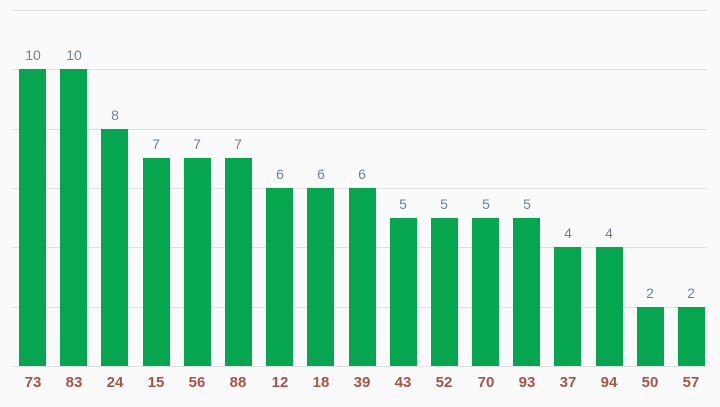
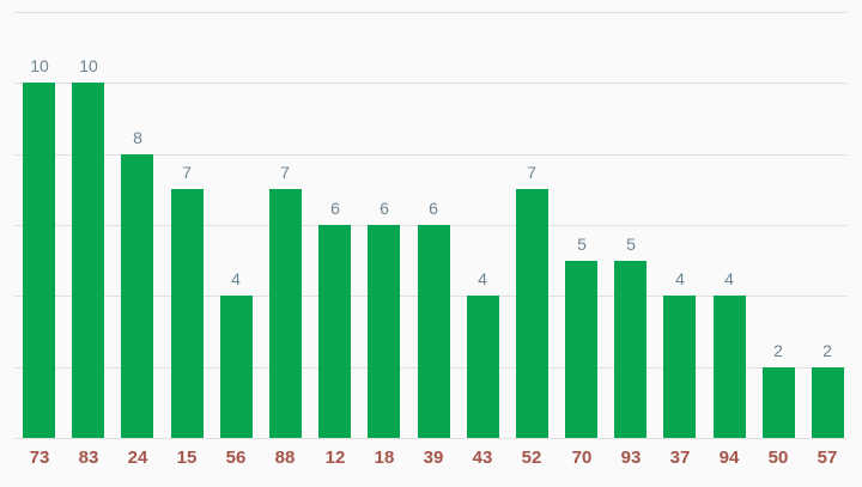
56: 7 -> 4
43: 5 -> 4
52: 5 -> 7
